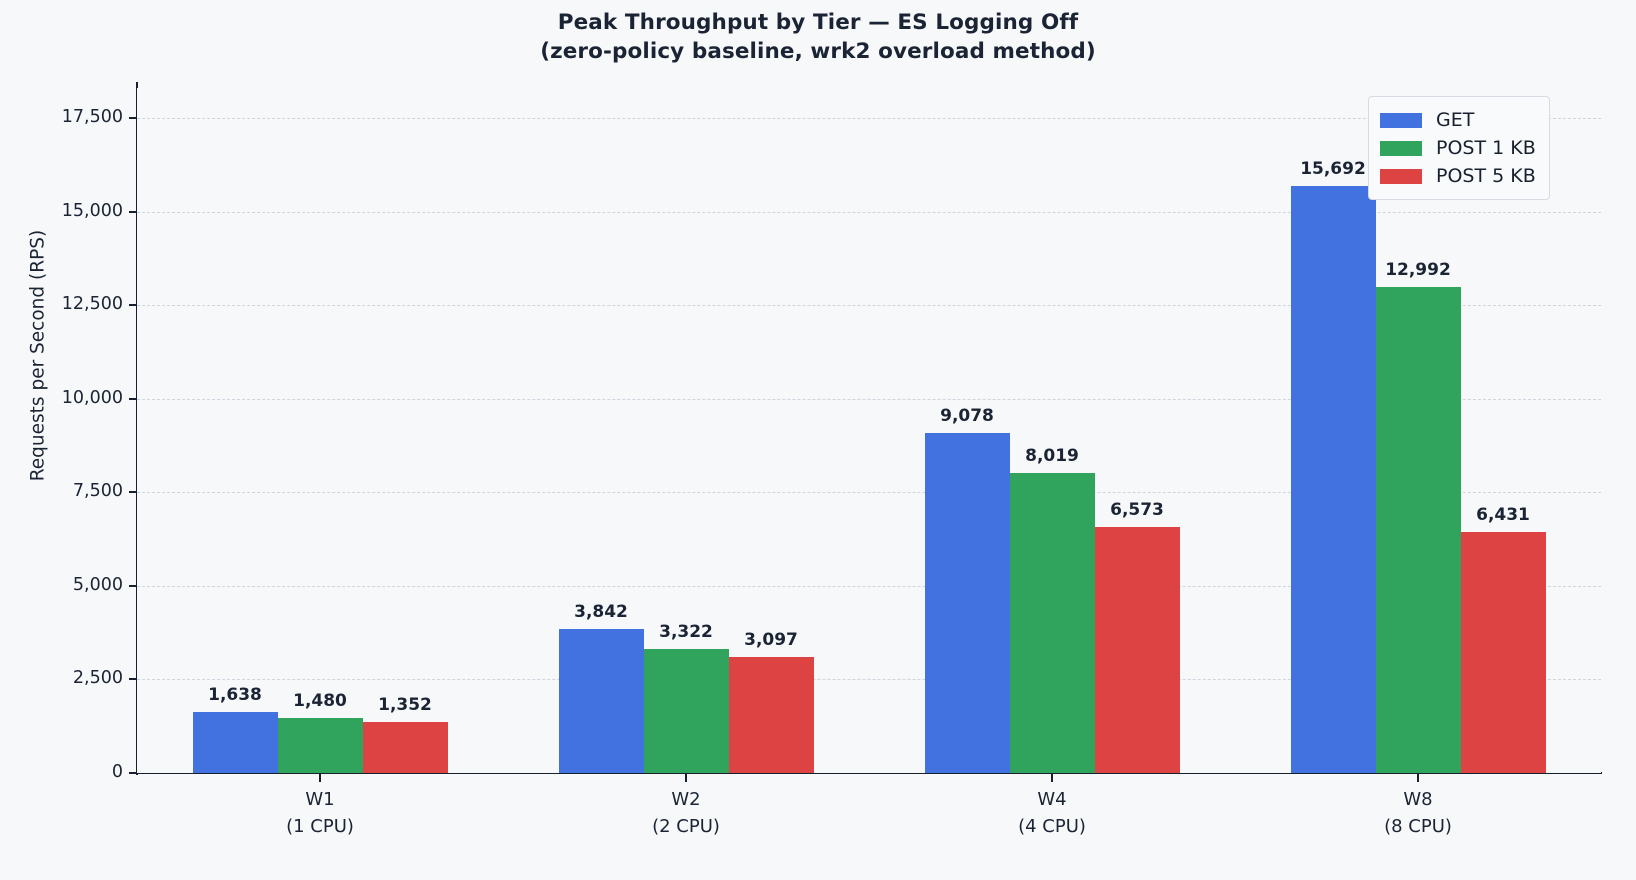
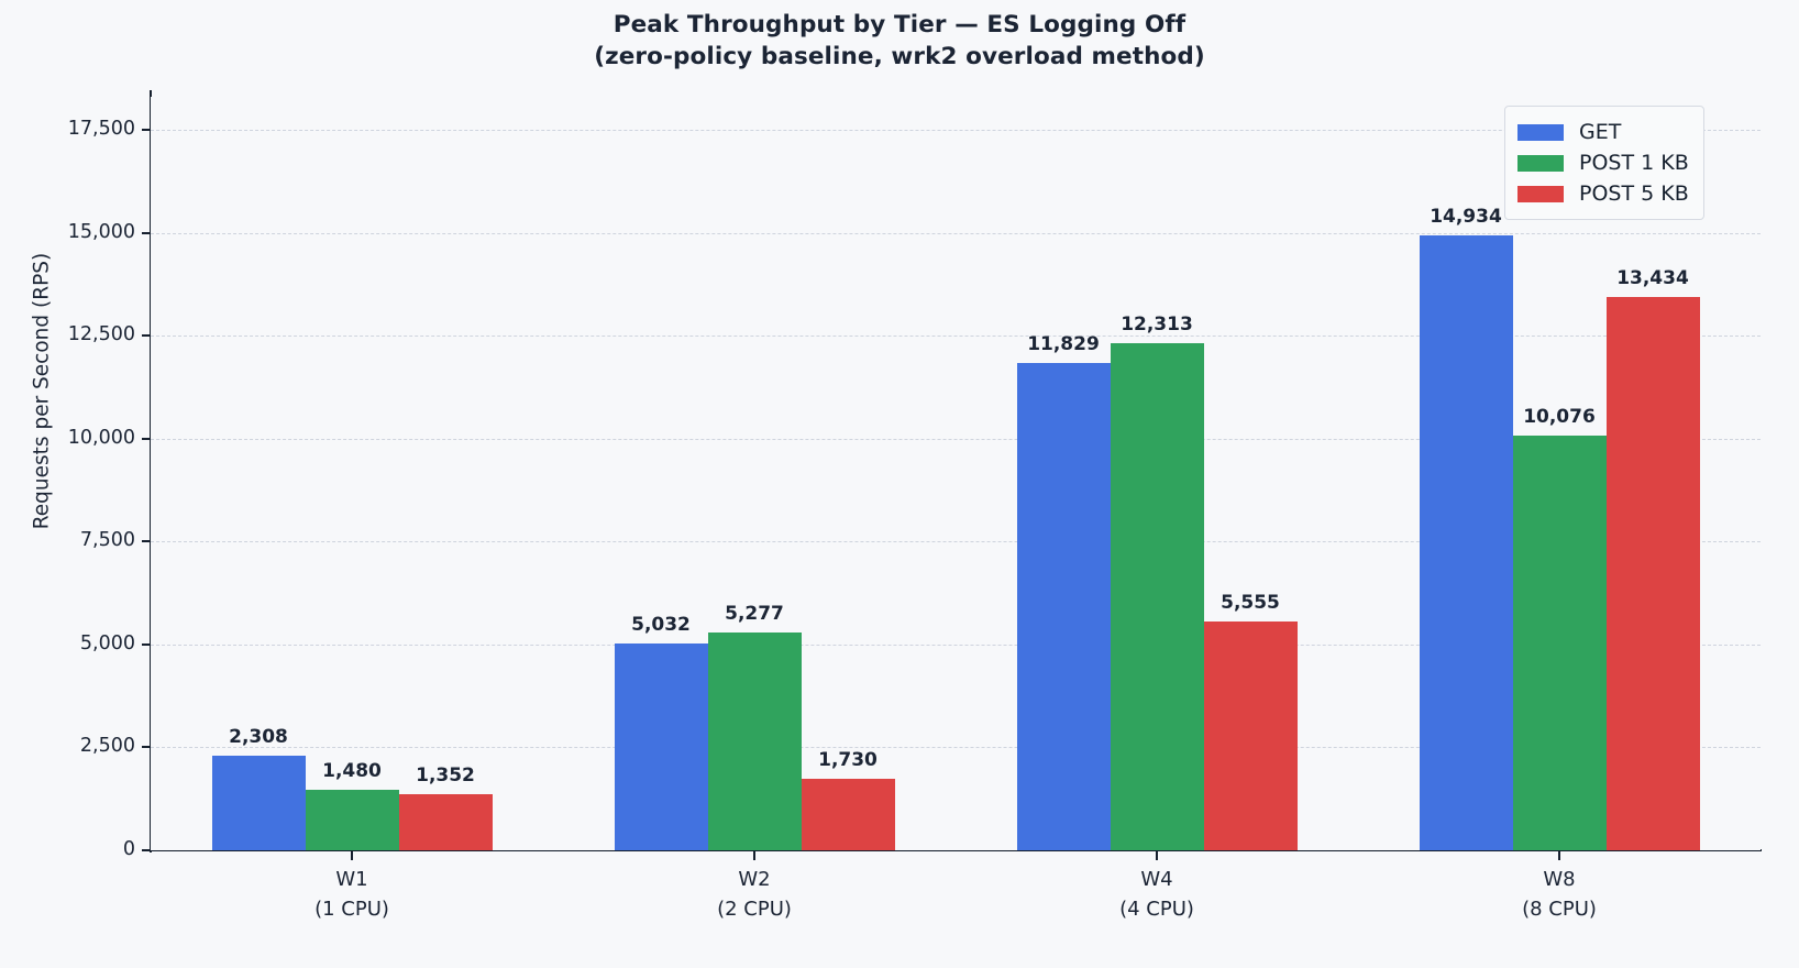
GET/W1: 1,638 -> 2,308
GET/W2: 3,842 -> 5,032
POST 1 KB/W2: 3,322 -> 5,277
POST 5 KB/W2: 3,097 -> 1,730
GET/W4: 9,078 -> 11,829
POST 1 KB/W4: 8,019 -> 12,313
POST 5 KB/W4: 6,573 -> 5,555
GET/W8: 15,692 -> 14,934
POST 1 KB/W8: 12,992 -> 10,076
POST 5 KB/W8: 6,431 -> 13,434
